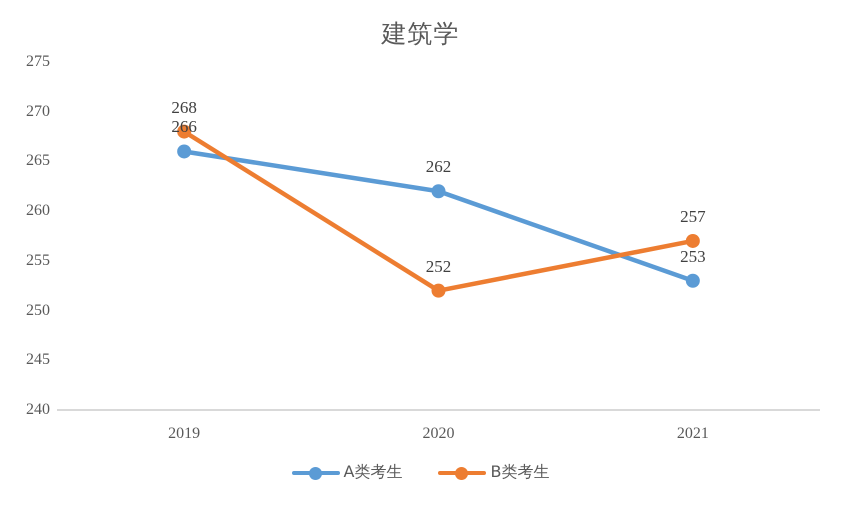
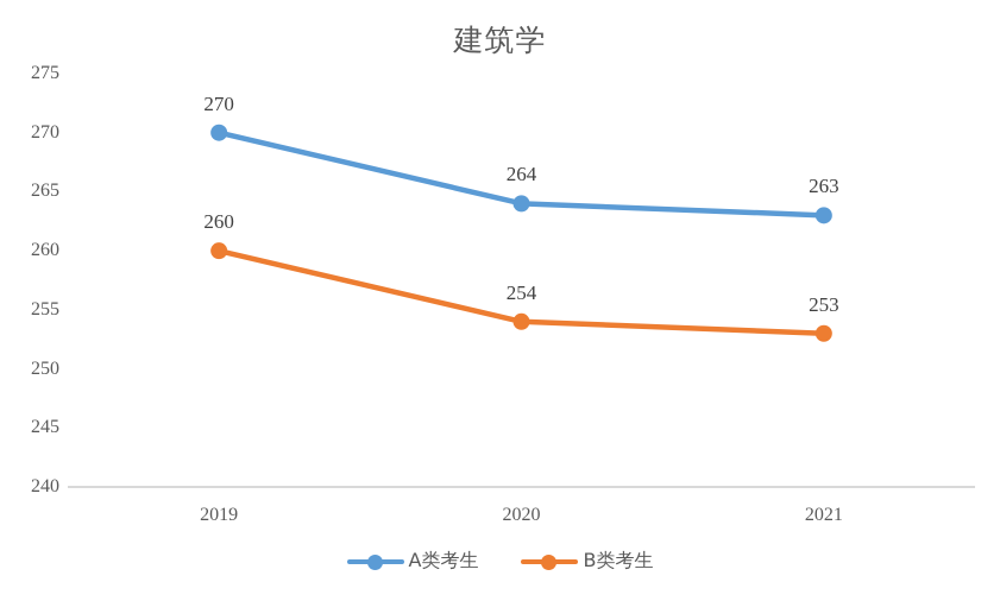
A类考生/2019: 266 -> 270
B类考生/2019: 268 -> 260
A类考生/2020: 262 -> 264
B类考生/2020: 252 -> 254
A类考生/2021: 253 -> 263
B类考生/2021: 257 -> 253
